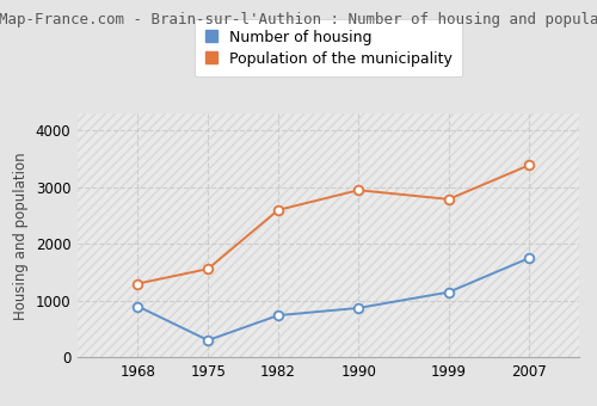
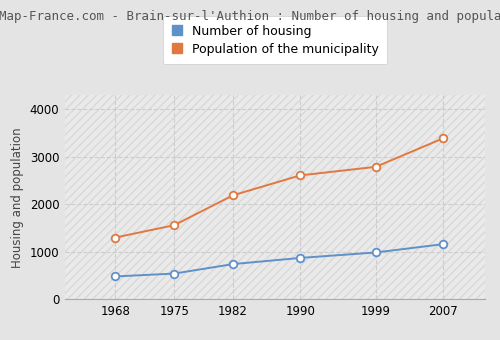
Number of housing/1968: 900 -> 480
Number of housing/1975: 300 -> 540
Population of the municipality/1982: 2600 -> 2190
Population of the municipality/1990: 2950 -> 2610
Number of housing/1999: 1150 -> 980
Number of housing/2007: 1750 -> 1160
